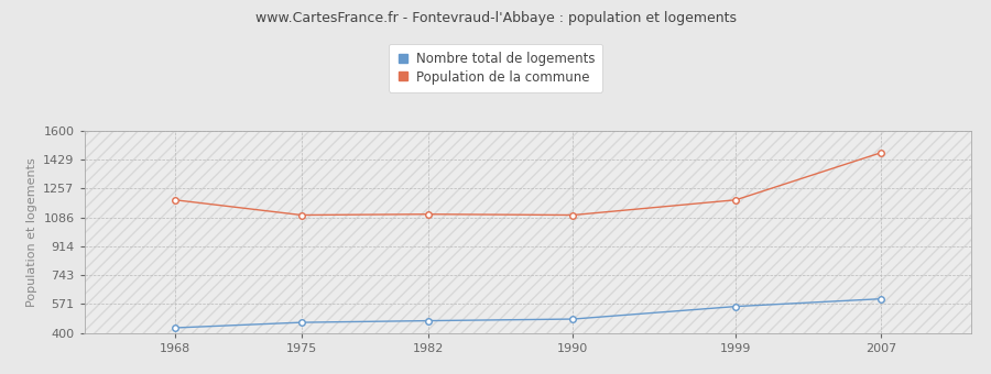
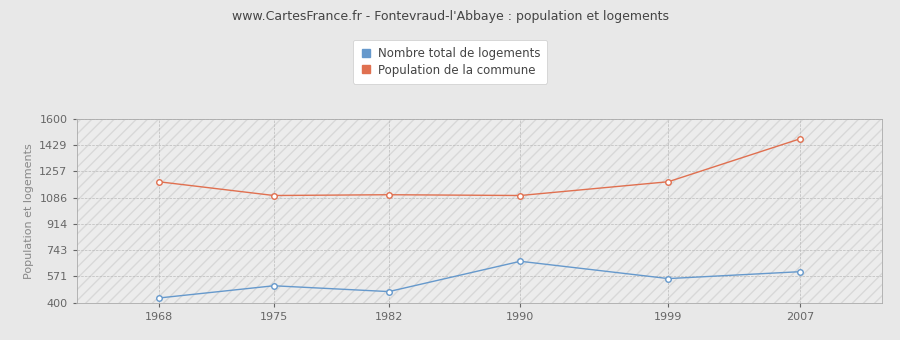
Nombre total de logements/1975: 460 -> 510
Nombre total de logements/1990: 480 -> 670
